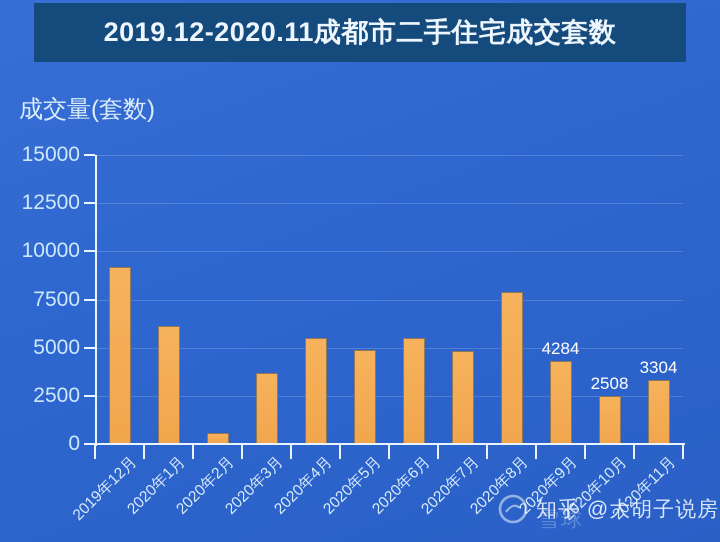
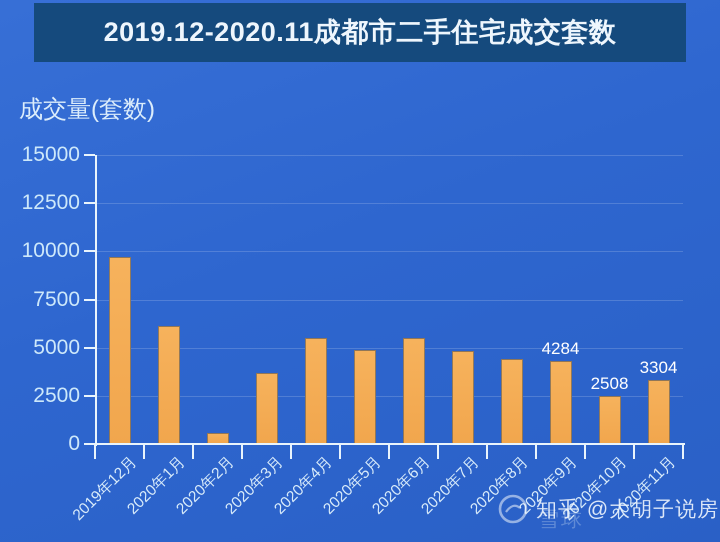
2019年12月: 9200 -> 9700
2020年8月: 7900 -> 4400
